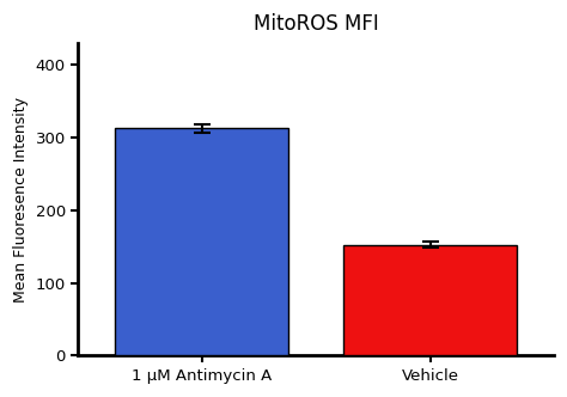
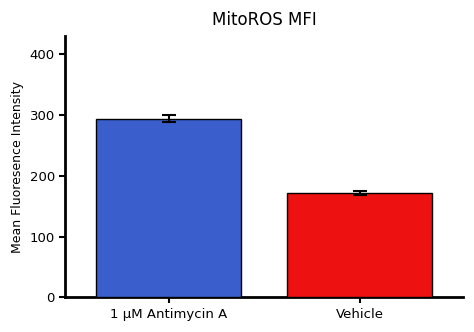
1 μM Antimycin A: 313 -> 294
Vehicle: 153 -> 172
